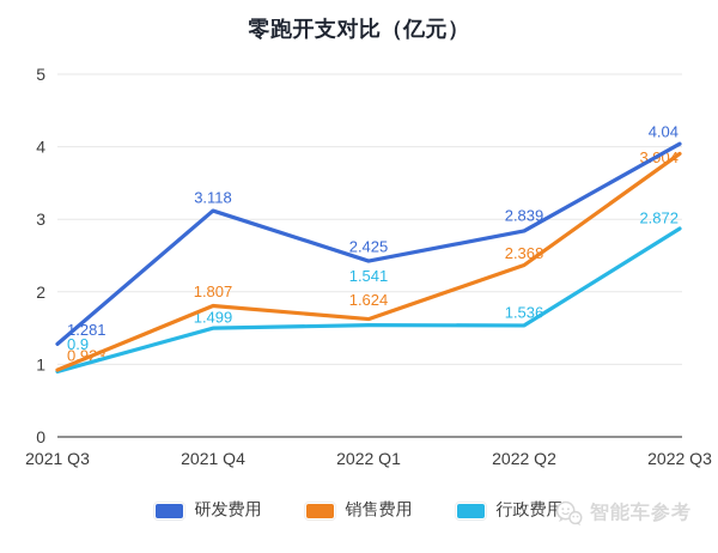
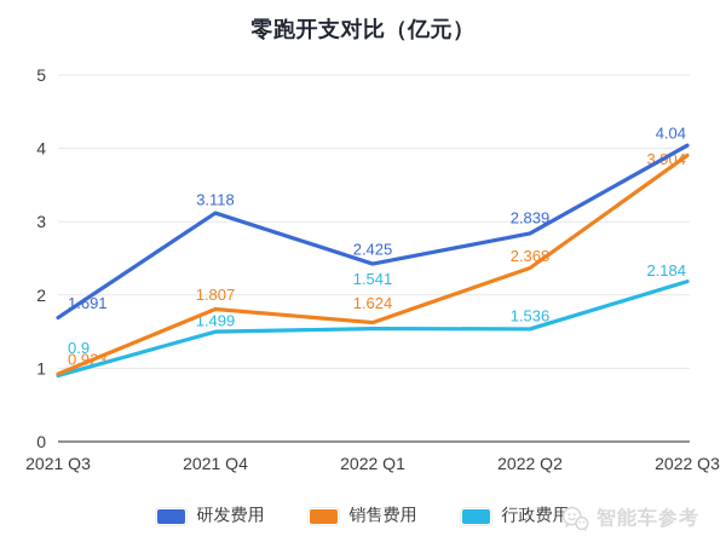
研发费用/2021 Q3: 1.281 -> 1.691
行政费用/2022 Q3: 2.872 -> 2.184
